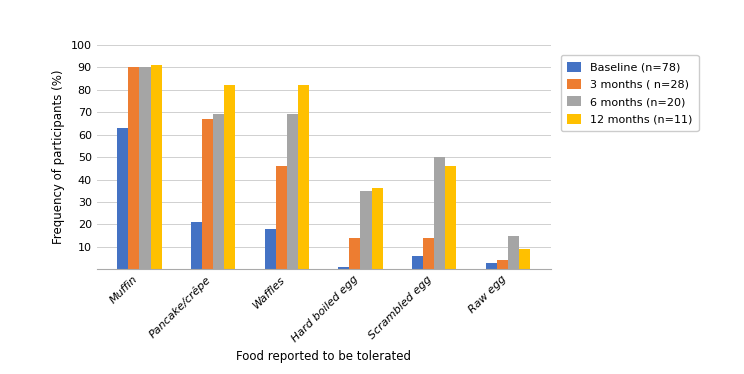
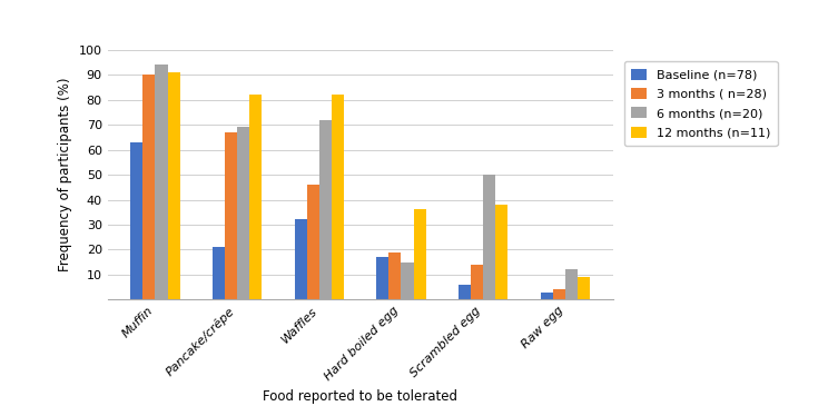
6 months (n=20)/Muffin: 90 -> 94
Baseline (n=78)/Waffles: 18 -> 32
6 months (n=20)/Waffles: 69 -> 72
Baseline (n=78)/Hard boiled egg: 1 -> 17
3 months ( n=28)/Hard boiled egg: 14 -> 19
6 months (n=20)/Hard boiled egg: 35 -> 15
12 months (n=11)/Scrambled egg: 46 -> 38
6 months (n=20)/Raw egg: 15 -> 12
